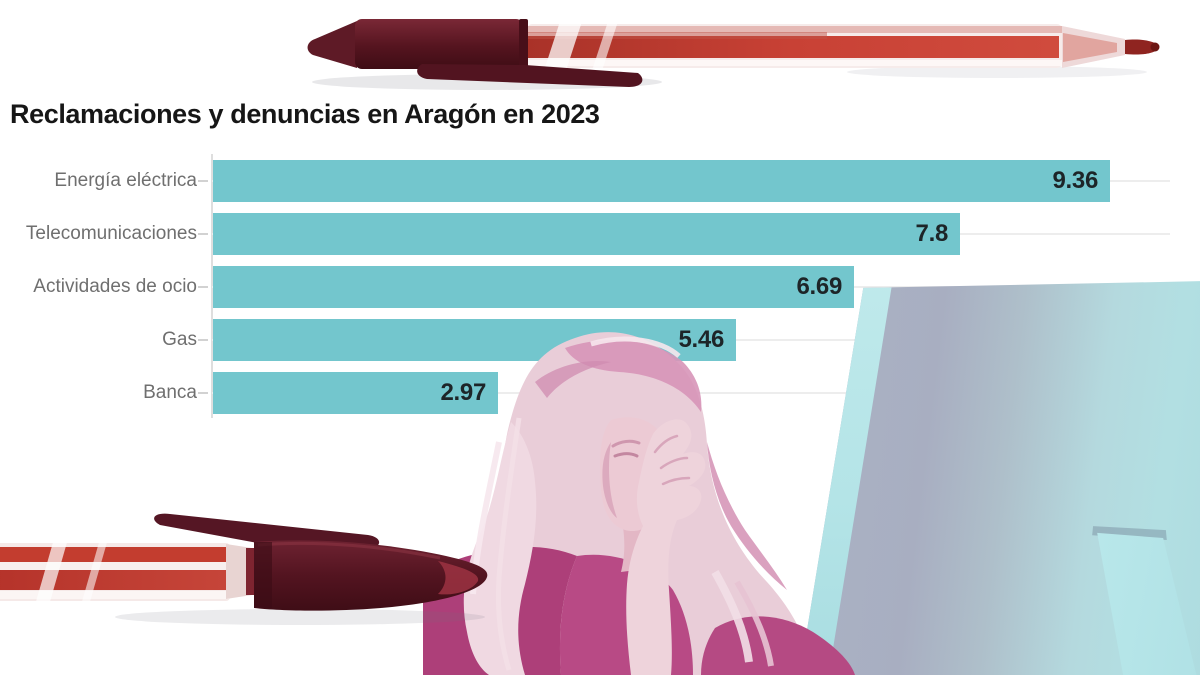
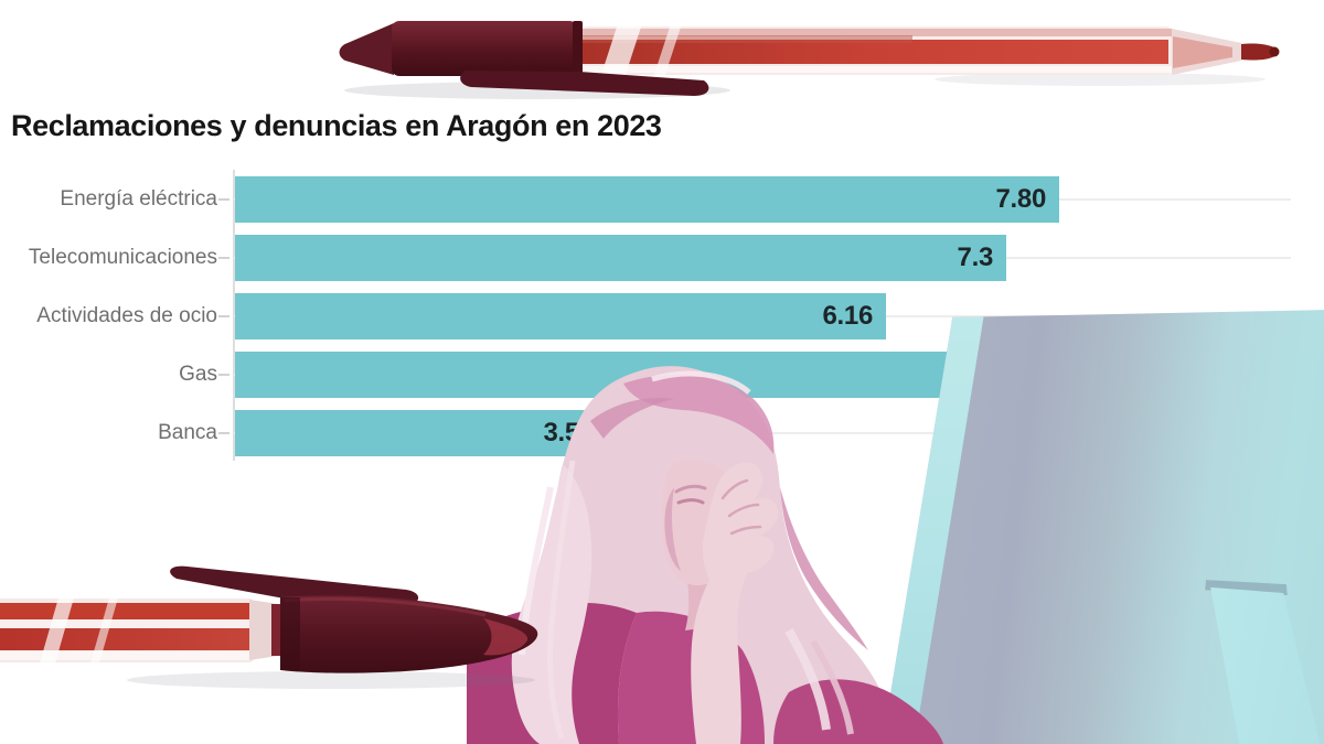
Energía eléctrica: 9.36 -> 7.80
Telecomunicaciones: 7.8 -> 7.3
Actividades de ocio: 6.69 -> 6.16
Gas: 5.46 -> 7.52
Banca: 2.97 -> 3.52
